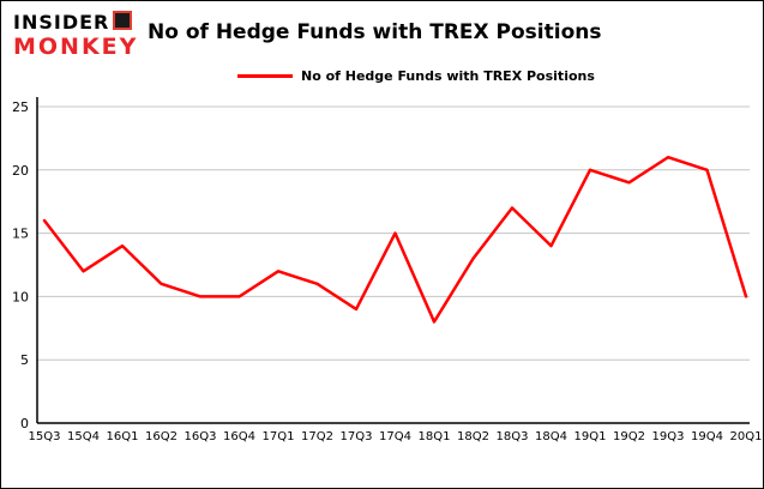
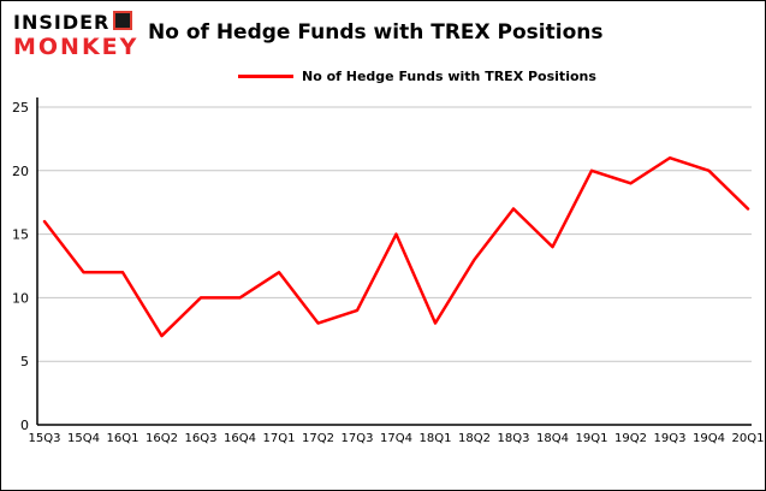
16Q1: 14 -> 12
16Q2: 11 -> 7
17Q2: 11 -> 8
20Q1: 10 -> 17
